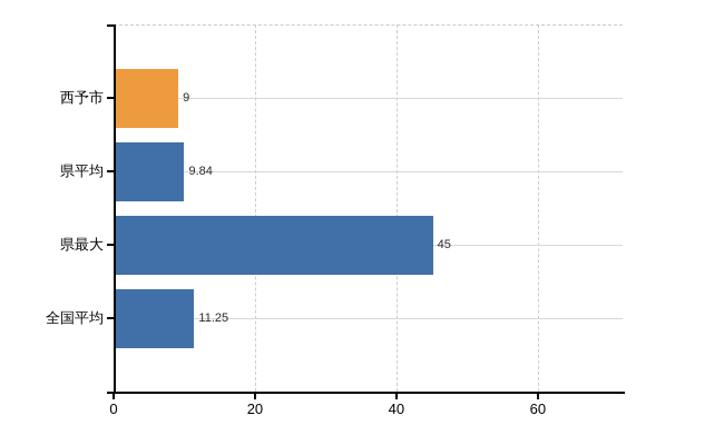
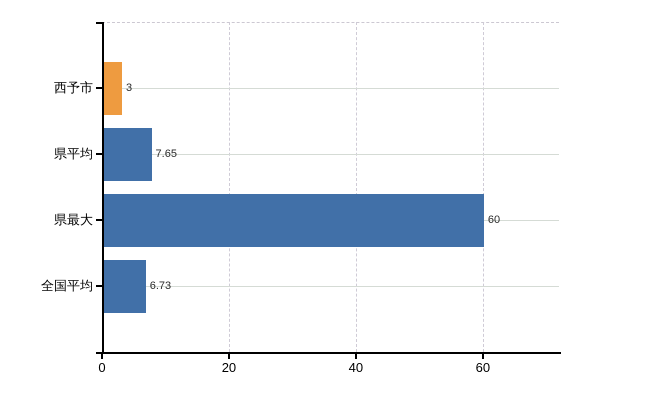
西予市: 9 -> 3
県平均: 9.84 -> 7.65
県最大: 45 -> 60
全国平均: 11.25 -> 6.73
